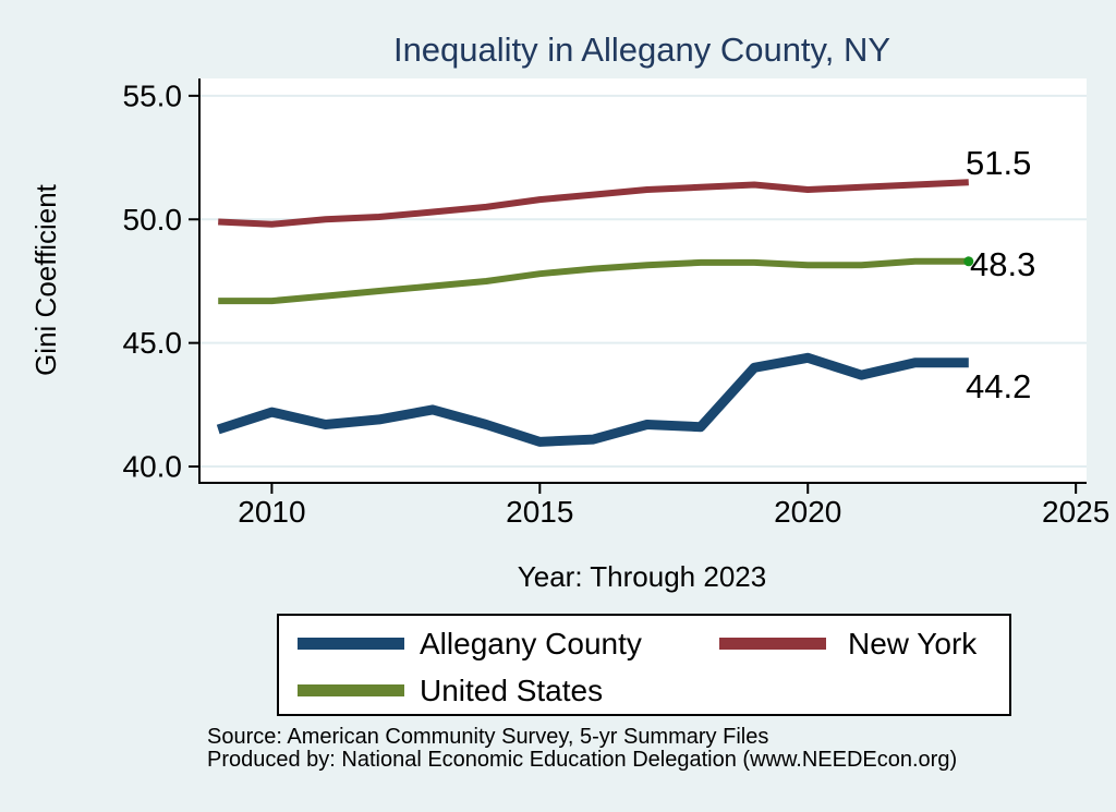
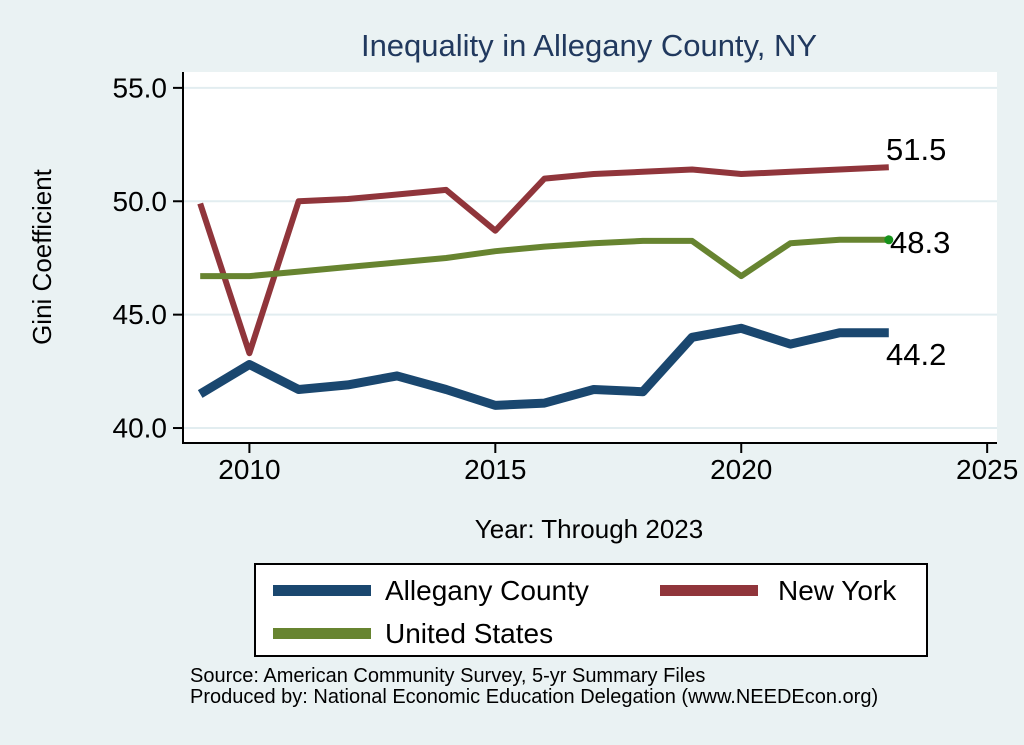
Allegany County/2010: 42.2 -> 42.8
New York/2010: 49.8 -> 43.3
New York/2015: 50.8 -> 48.7
United States/2020: 48.1 -> 46.7
